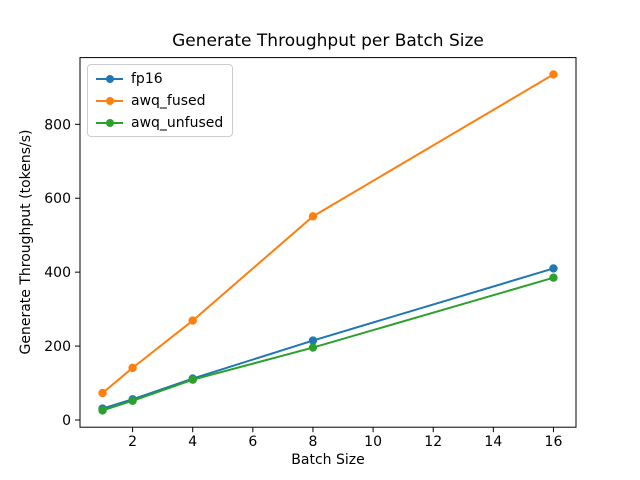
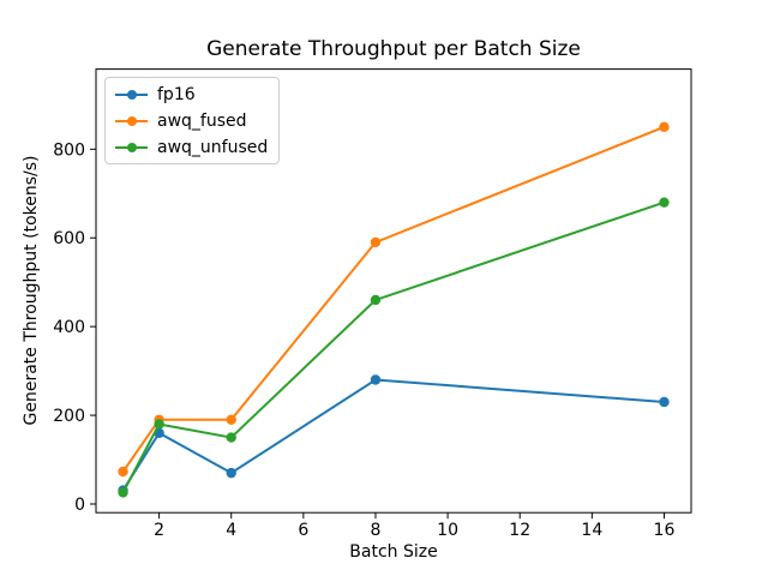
fp16/2: 60 -> 160
awq_fused/2: 140 -> 190
awq_unfused/2: 50 -> 180
fp16/4: 110 -> 70
awq_fused/4: 270 -> 190
awq_unfused/4: 110 -> 150
fp16/8: 220 -> 280
awq_fused/8: 550 -> 590
awq_unfused/8: 200 -> 460
fp16/16: 410 -> 230
awq_fused/16: 940 -> 850
awq_unfused/16: 380 -> 680
